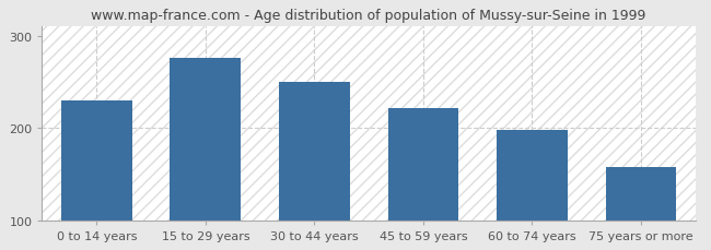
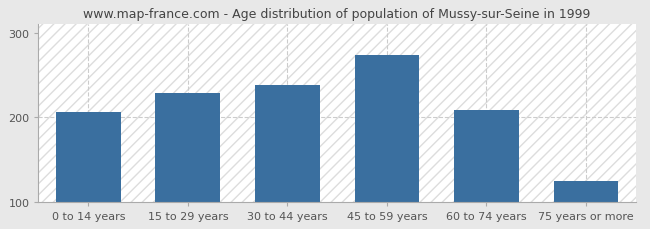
0 to 14 years: 230 -> 206
15 to 29 years: 276 -> 229
30 to 44 years: 250 -> 238
45 to 59 years: 222 -> 274
60 to 74 years: 198 -> 209
75 years or more: 158 -> 125
